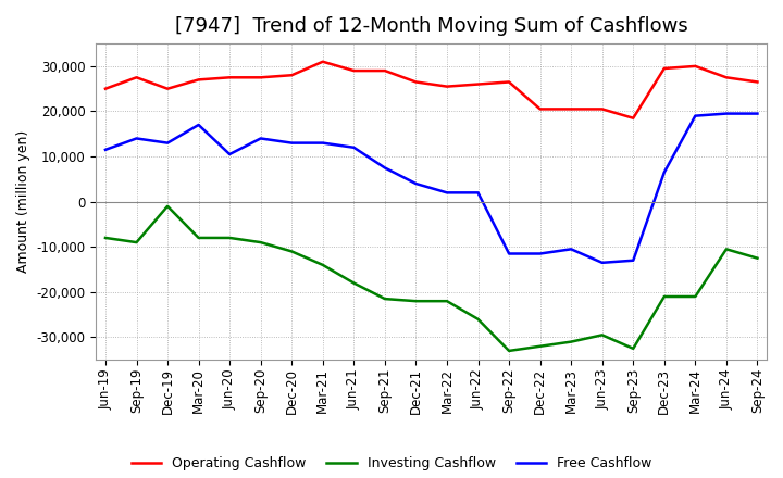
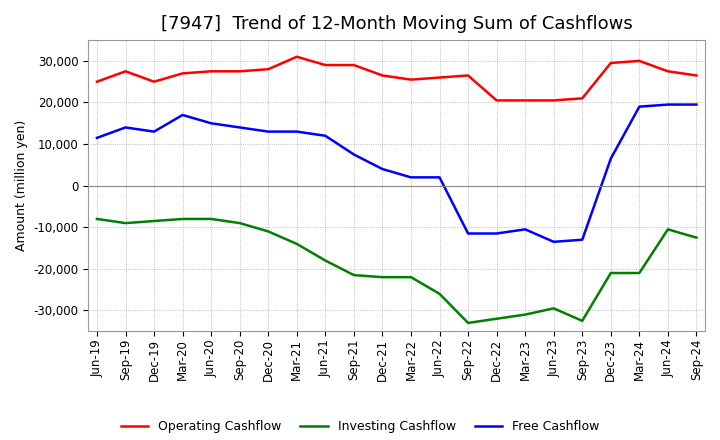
Investing Cashflow/Dec-19: -1,000 -> -8,500
Free Cashflow/Jun-20: 10,500 -> 15,000
Operating Cashflow/Sep-23: 18,500 -> 21,000
